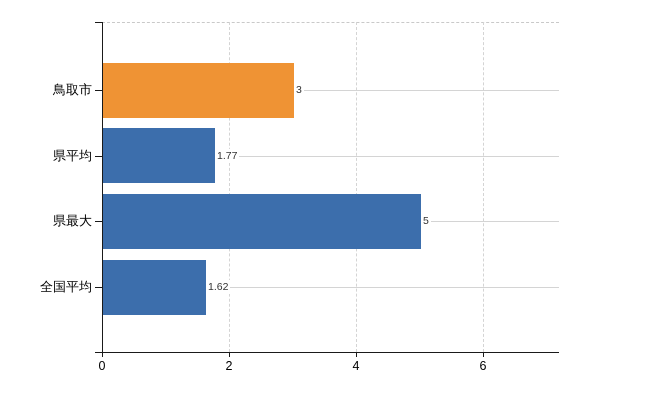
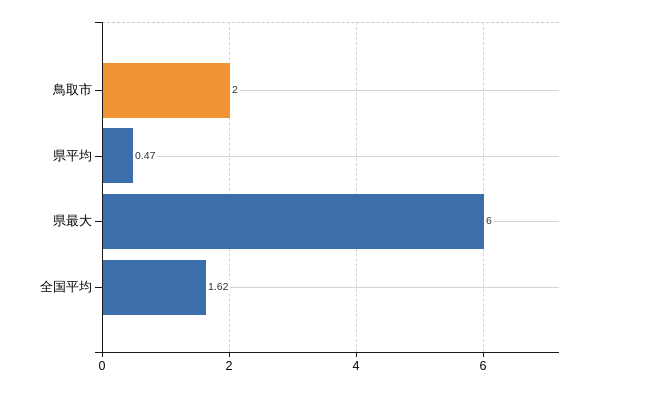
鳥取市: 3 -> 2
県平均: 1.77 -> 0.47
県最大: 5 -> 6
